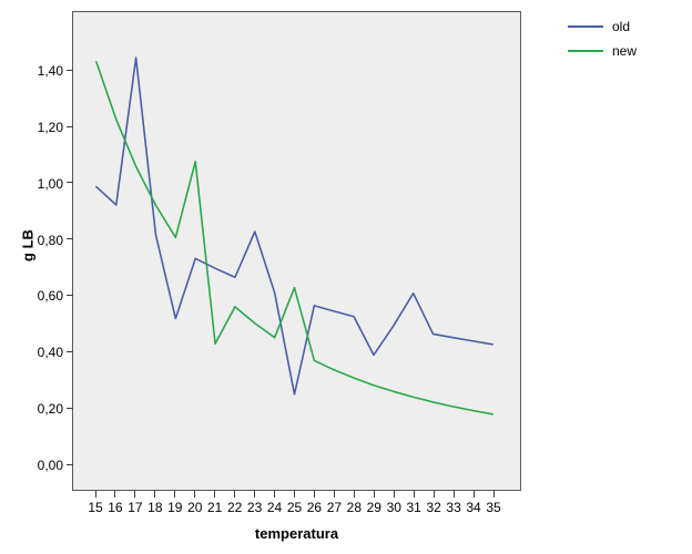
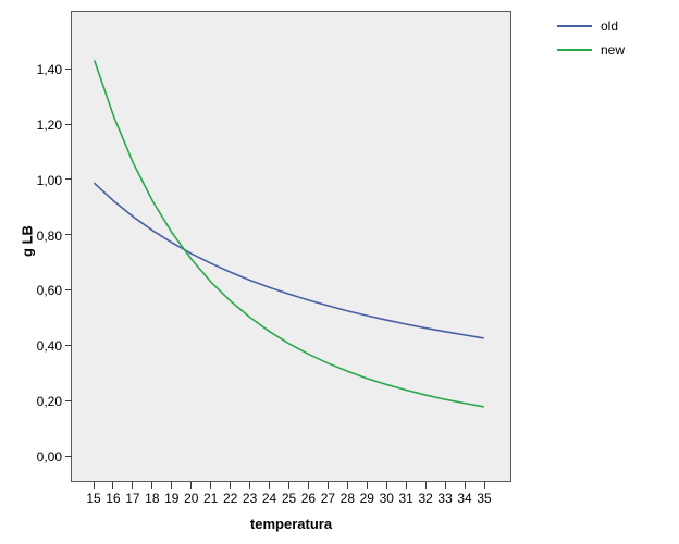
old/17: 1,45 -> 0,87
old/19: 0,52 -> 0,77
new/20: 1,08 -> 0,71
new/21: 0,43 -> 0,63
old/23: 0,83 -> 0,64
old/25: 0,25 -> 0,59
new/25: 0,63 -> 0,41
old/29: 0,39 -> 0,51
old/31: 0,61 -> 0,48
